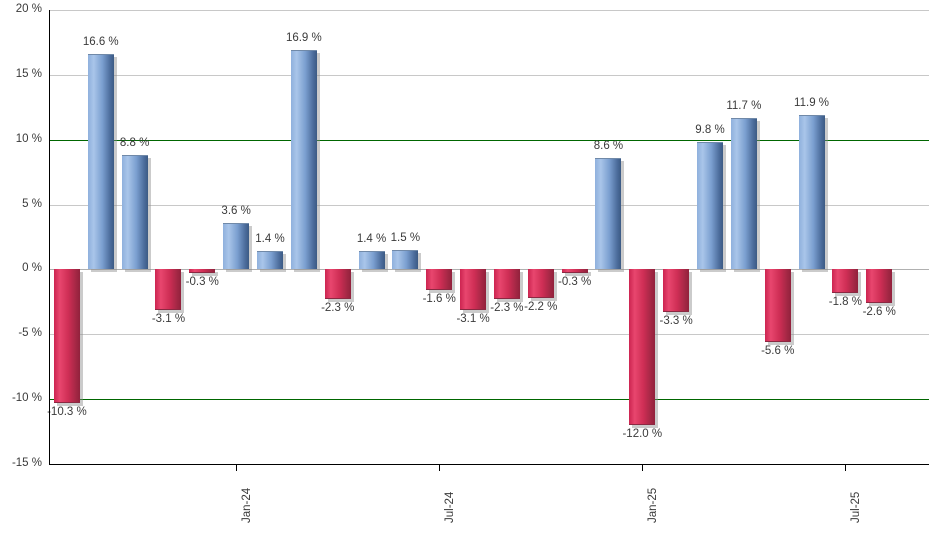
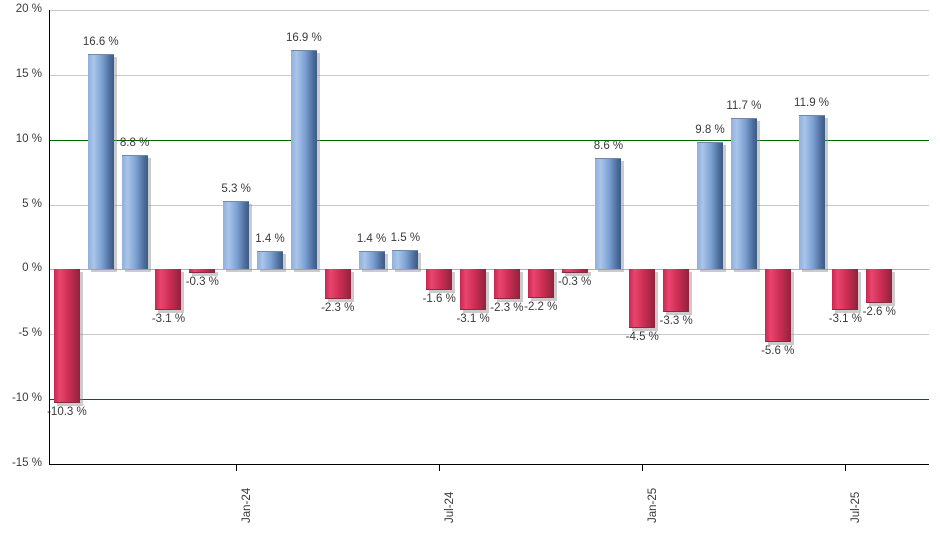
Jan-24: 3.6 -> 5.3
Jan-25: -12.0 -> -4.5
Jul-25: -1.8 -> -3.1
